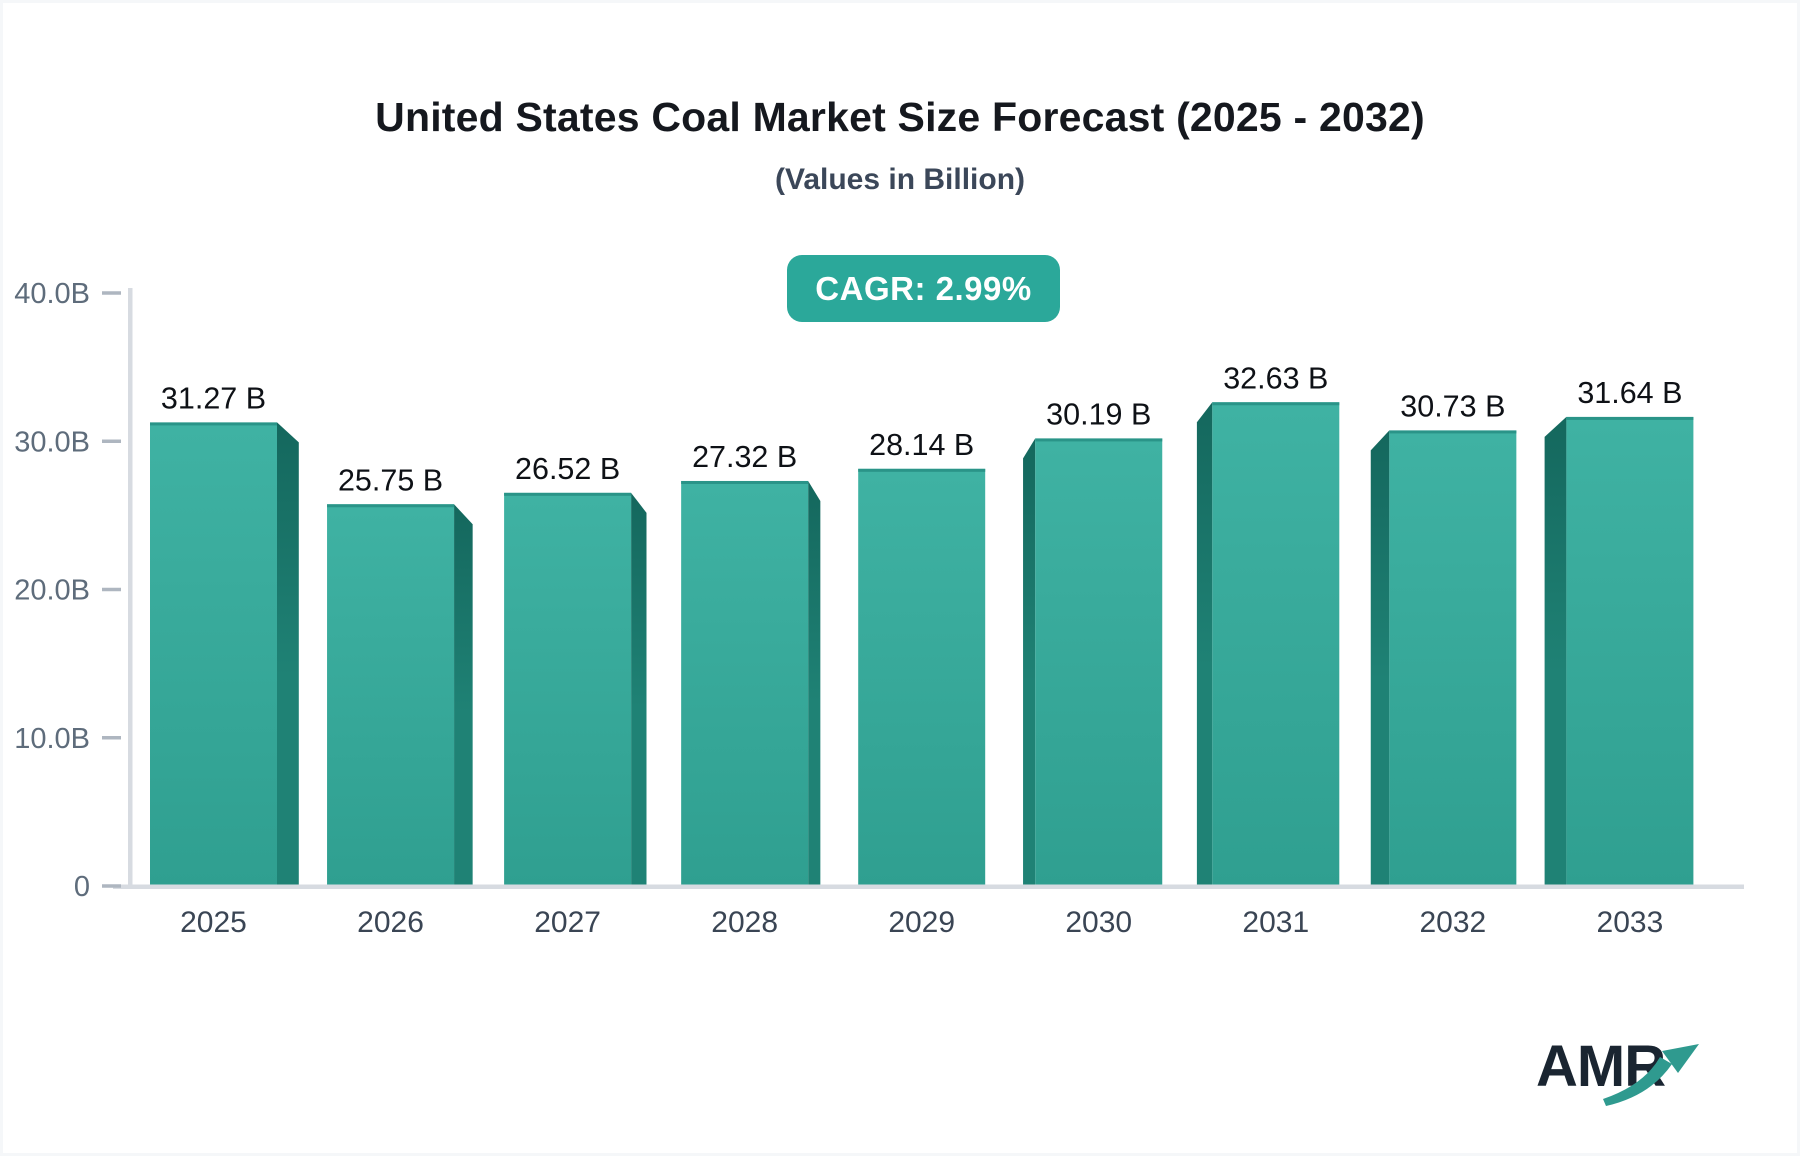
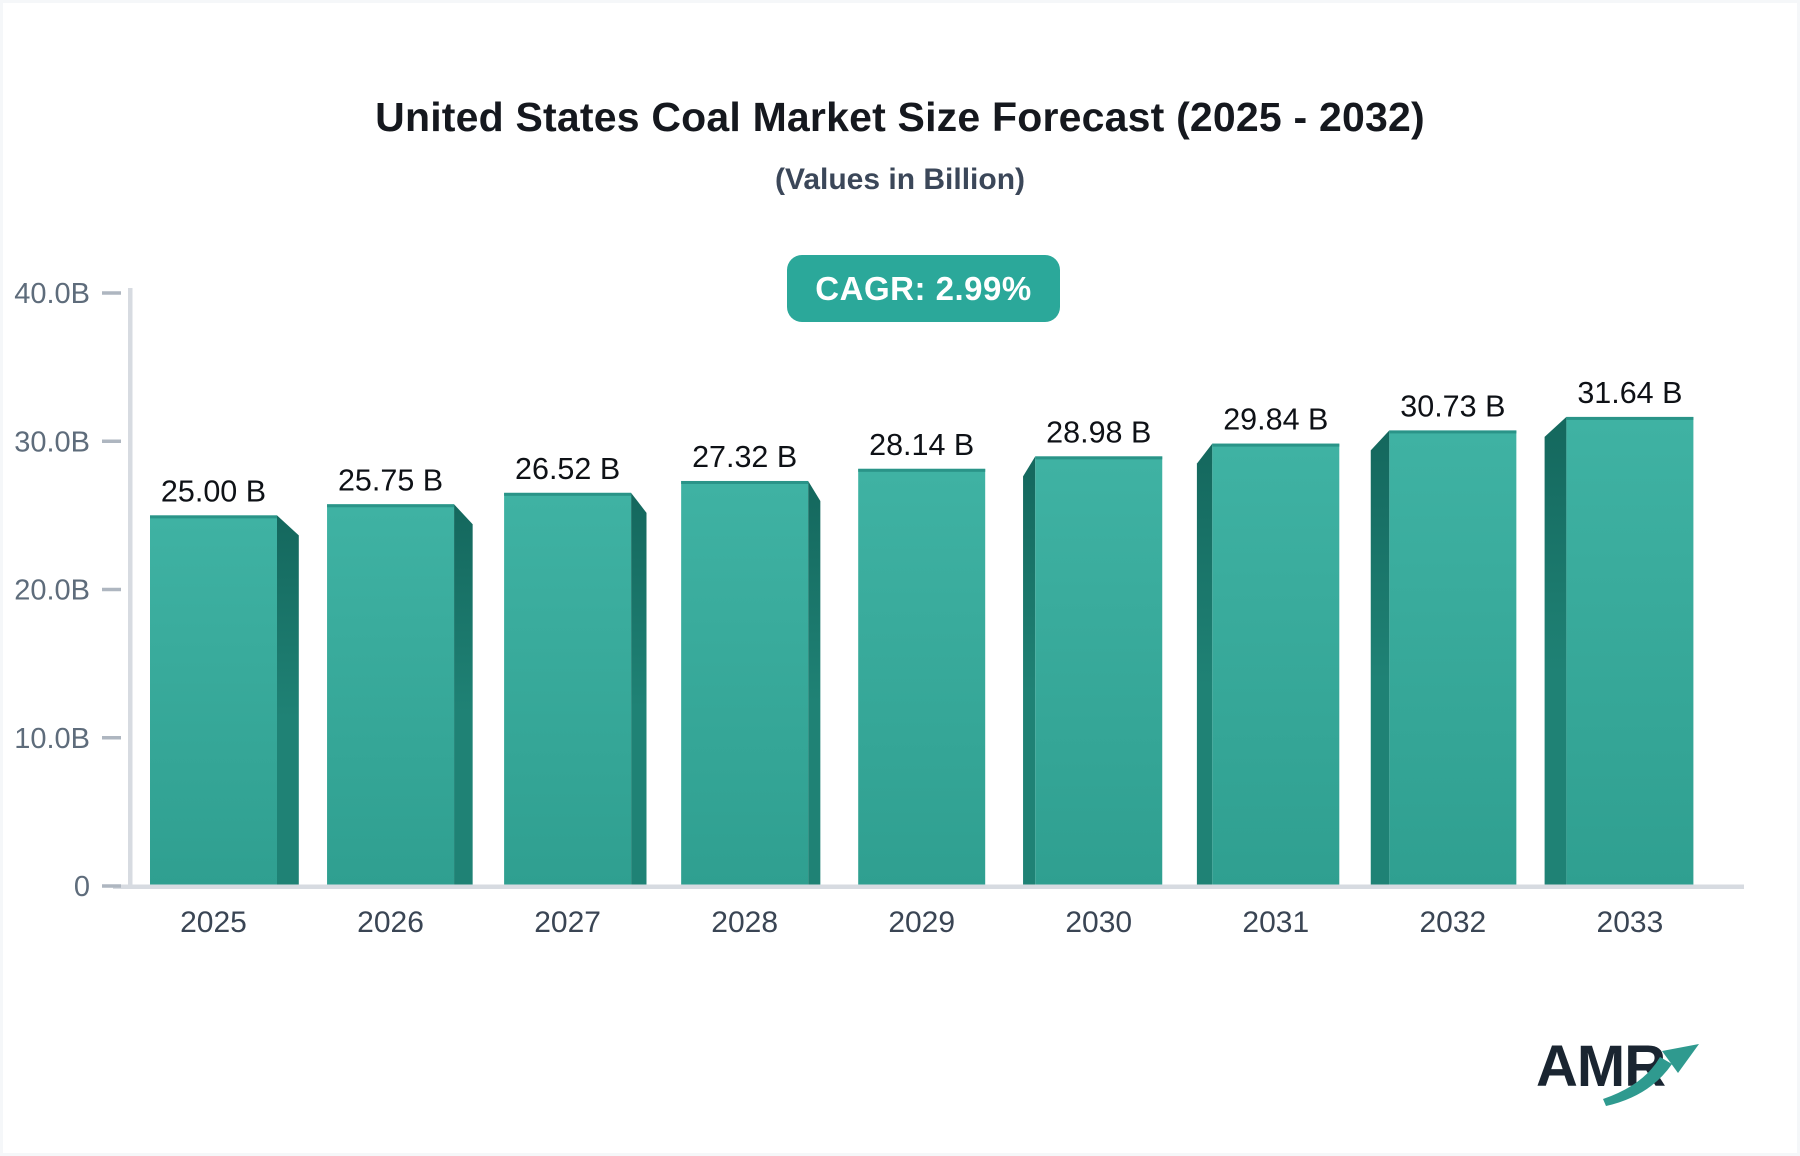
2025: 31.27 -> 25.00
2030: 30.19 -> 28.98
2031: 32.63 -> 29.84
